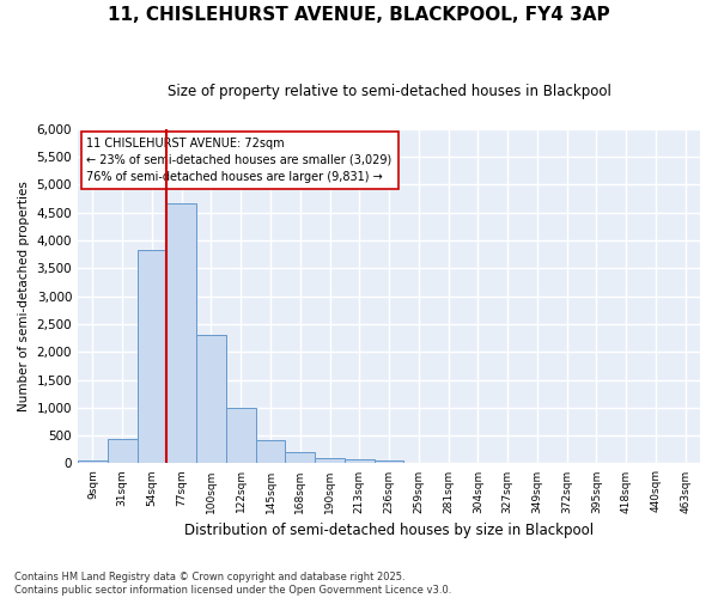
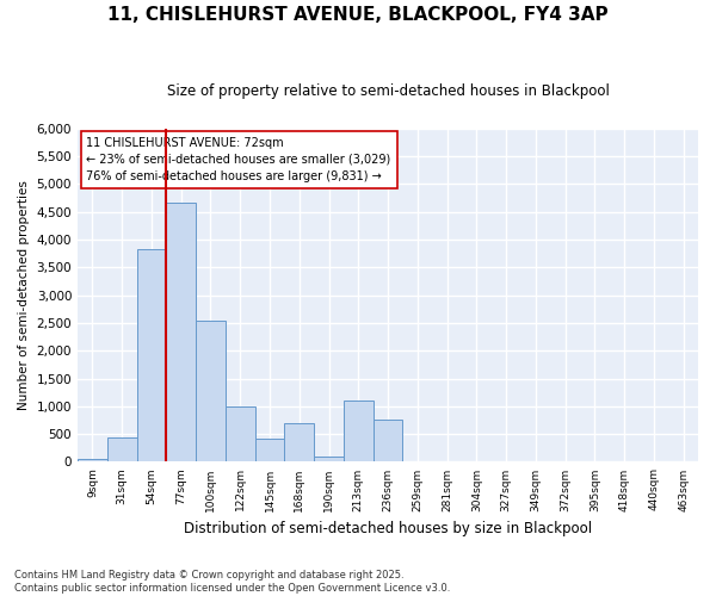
100sqm: 2,300 -> 2,550
168sqm: 210 -> 700
213sqm: 70 -> 1,100
236sqm: 60 -> 750
